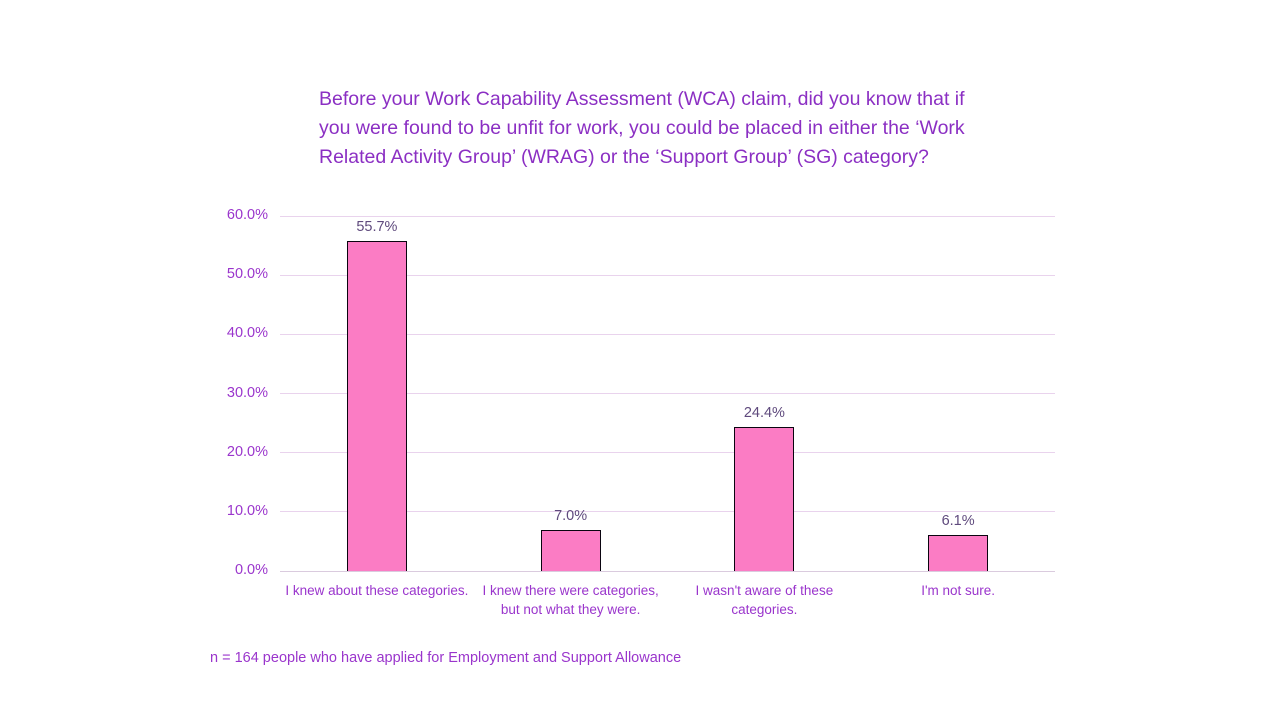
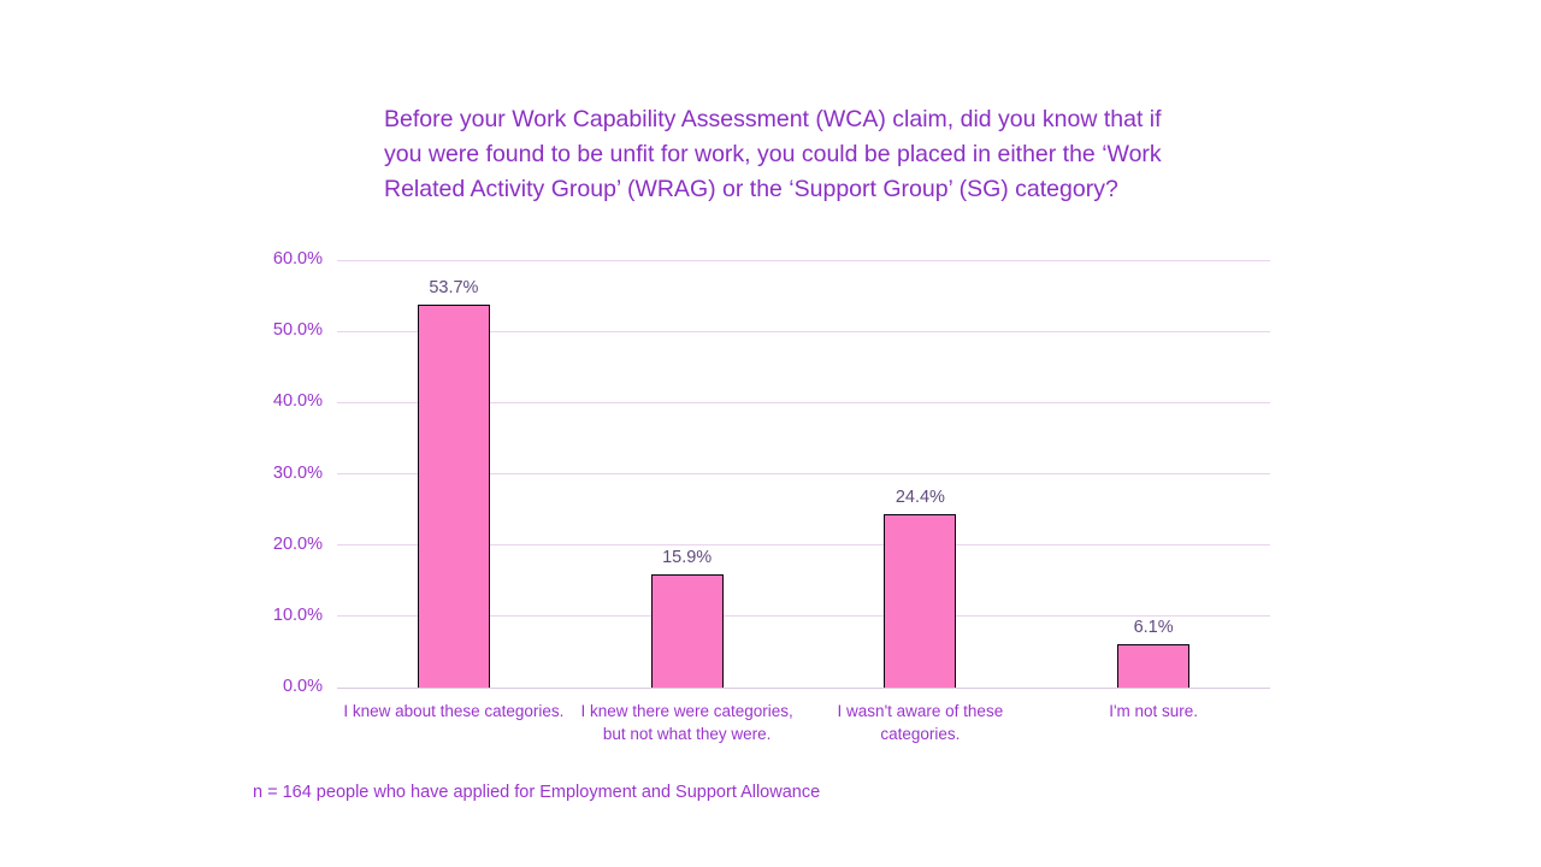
I knew about these categories.: 55.7% -> 53.7%
I knew there were categories, but not what they were.: 7.0% -> 15.9%
